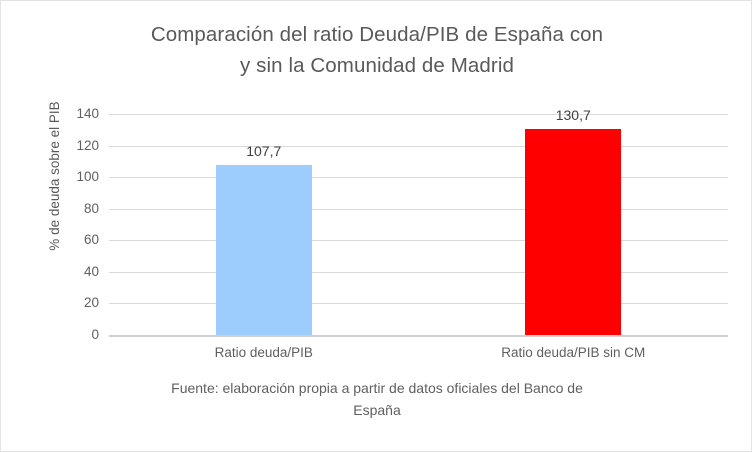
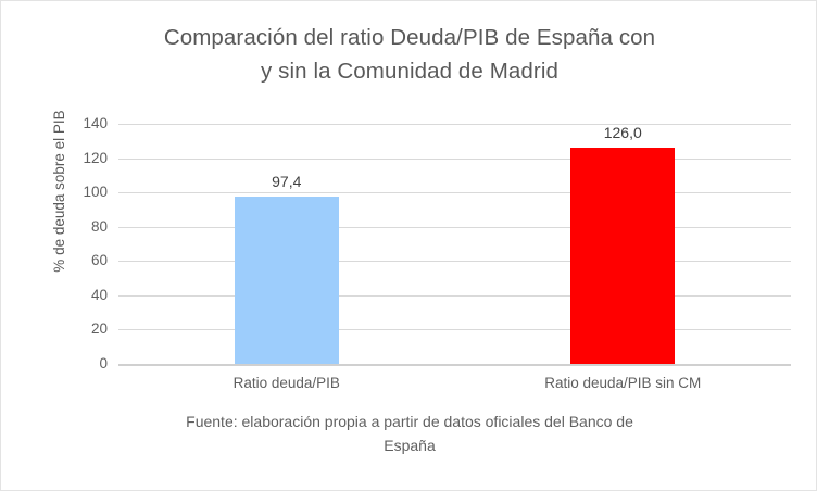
Ratio deuda/PIB: 107,7 -> 97,4
Ratio deuda/PIB sin CM: 130,7 -> 126,0
